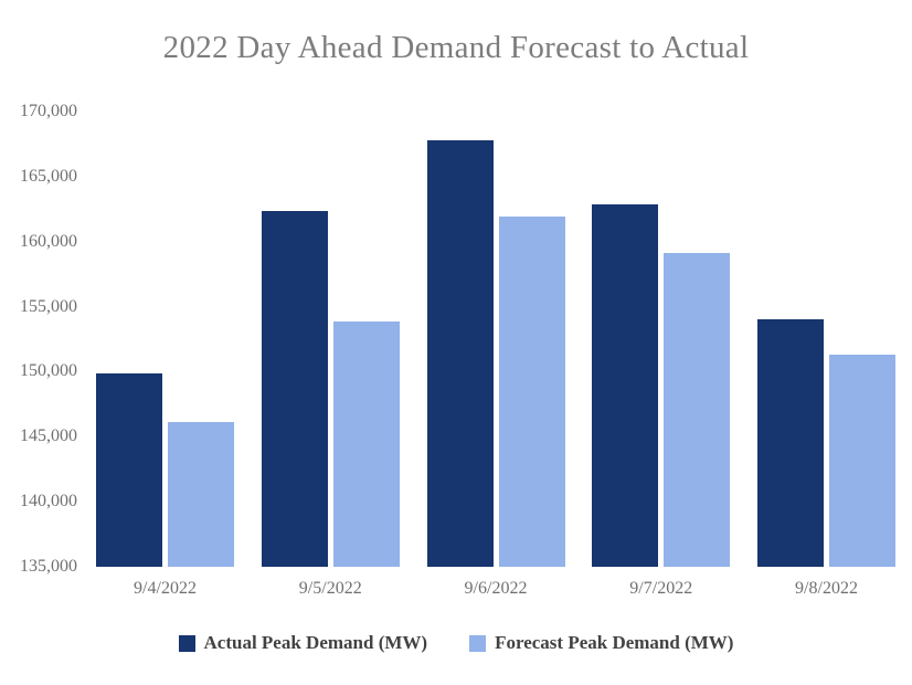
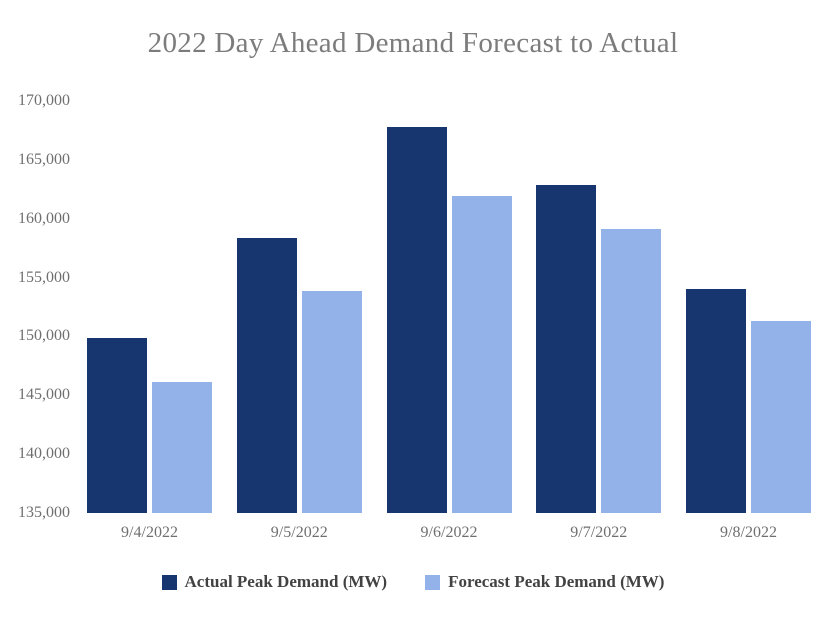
Actual Peak Demand (MW)/9/5/2022: 162400 -> 158400
